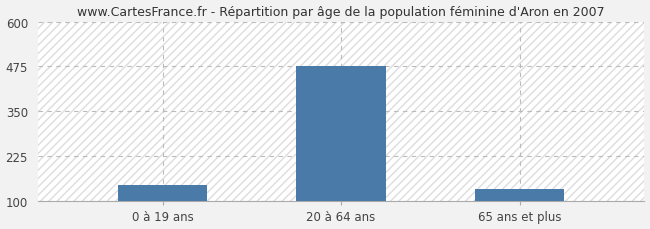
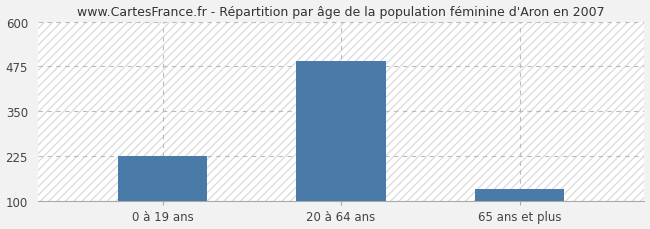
0 à 19 ans: 145 -> 225
20 à 64 ans: 475 -> 490
